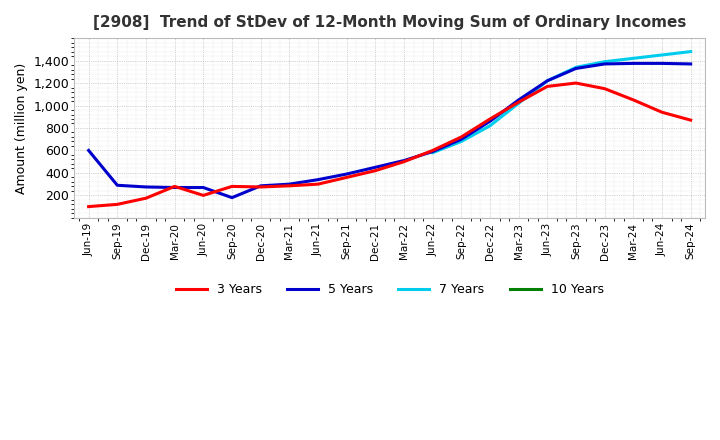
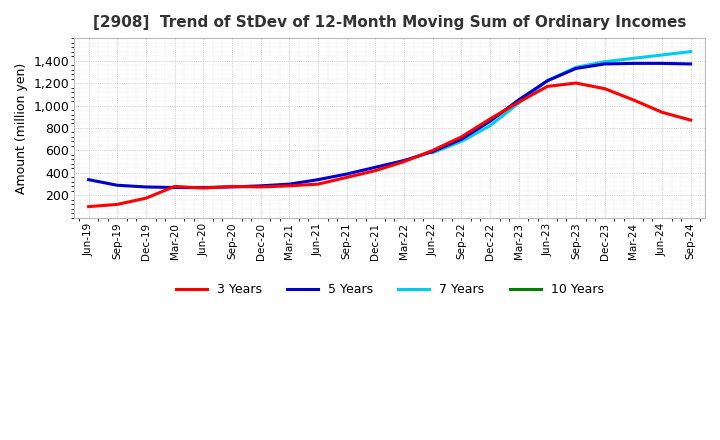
5 Years/Jun-19: 600 -> 340
3 Years/Jun-20: 200 -> 260
5 Years/Sep-20: 180 -> 280
